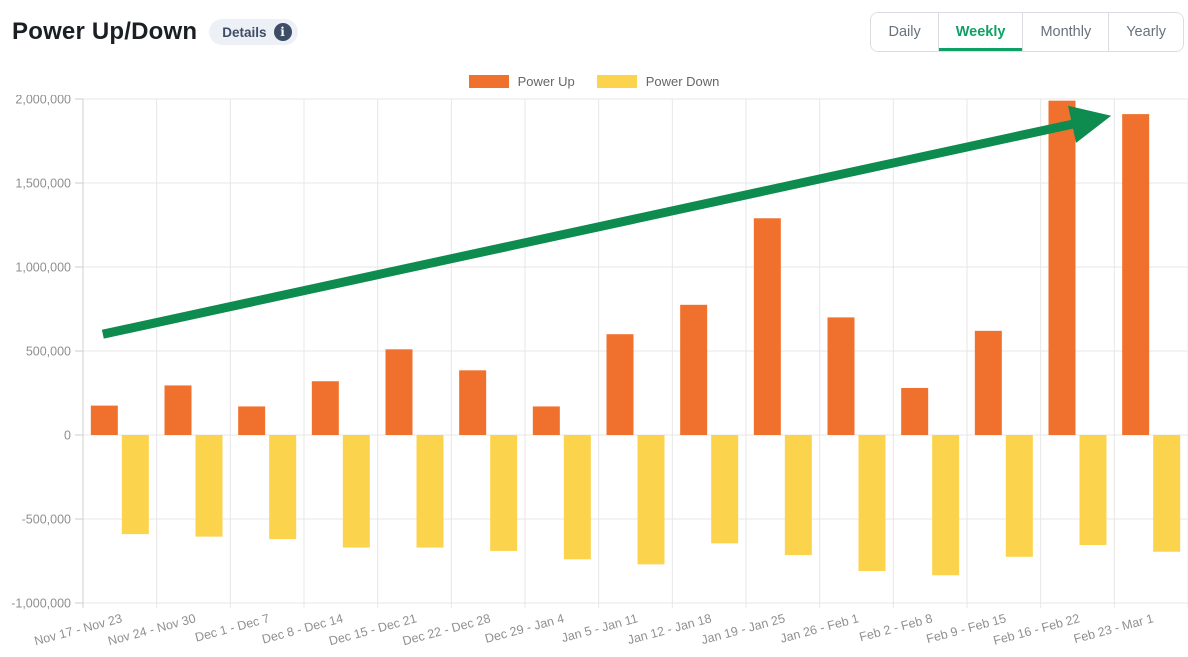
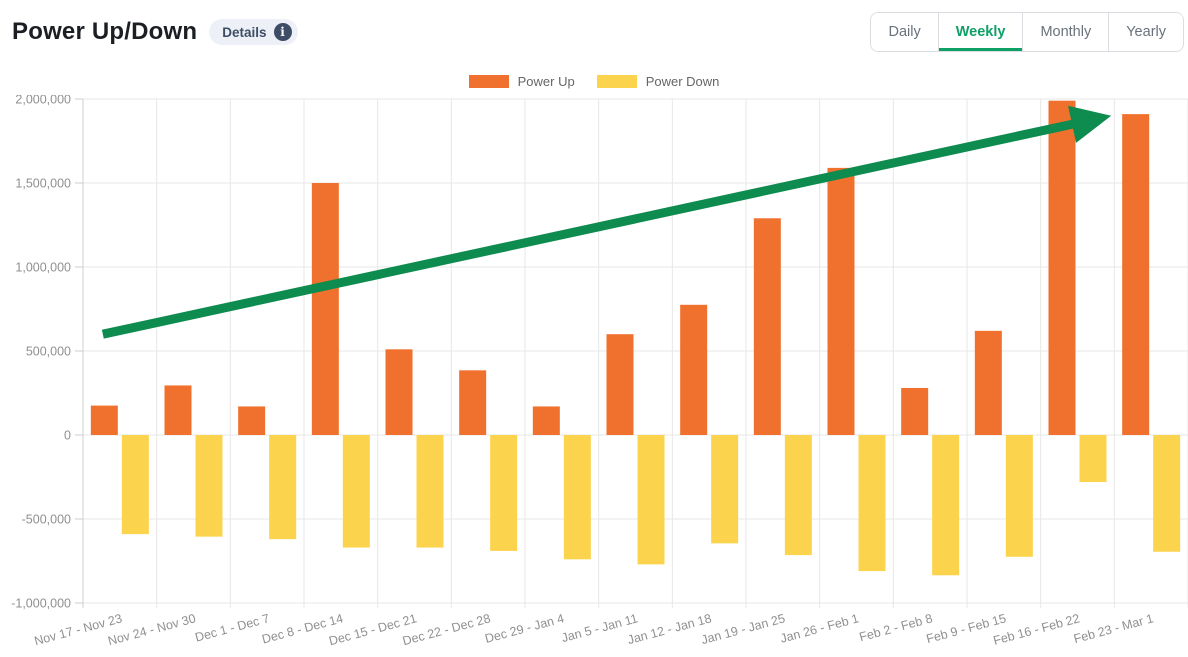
Power Up/Dec 8 - Dec 14: 320000 -> 1500000
Power Up/Jan 26 - Feb 1: 700000 -> 1590000
Power Down/Feb 16 - Feb 22: -660000 -> -280000
